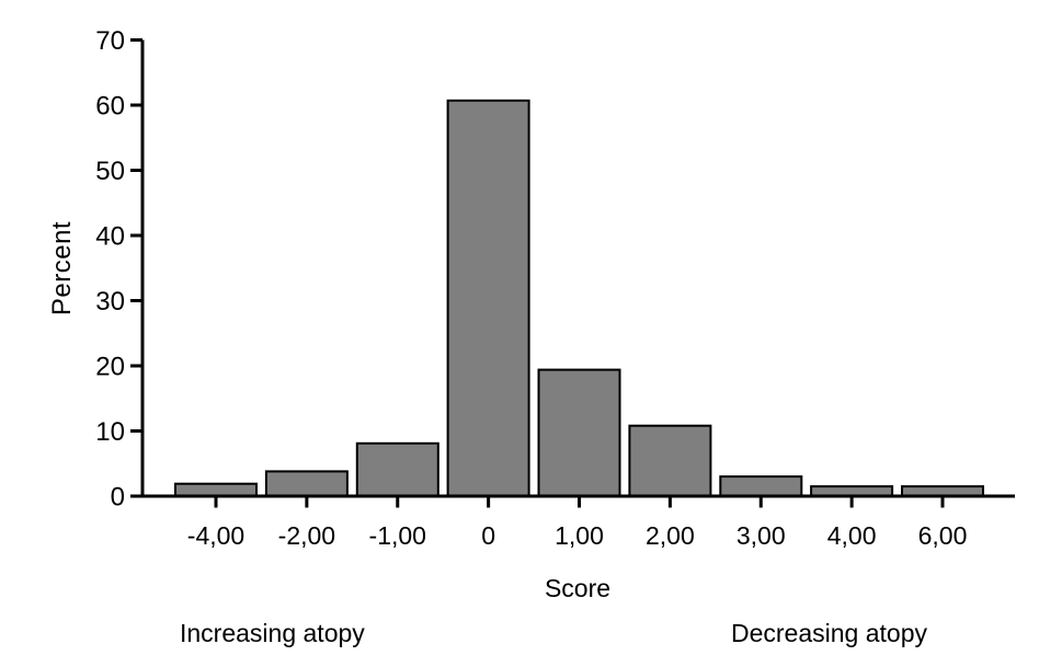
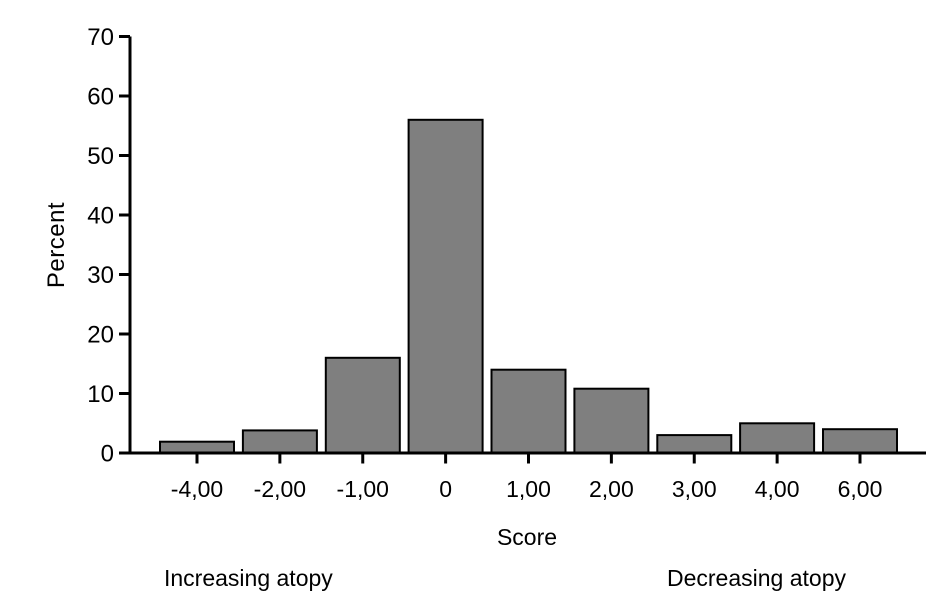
-1,00: 8 -> 16
0: 61 -> 56
1,00: 19 -> 14
4,00: 2 -> 5
6,00: 2 -> 4
